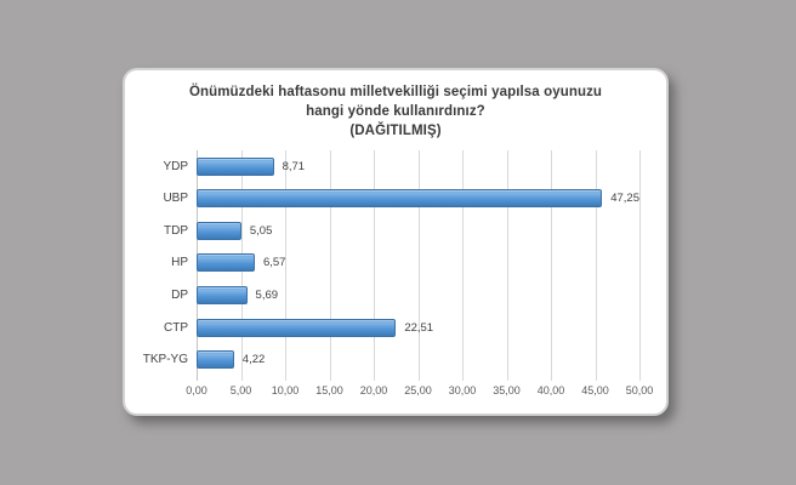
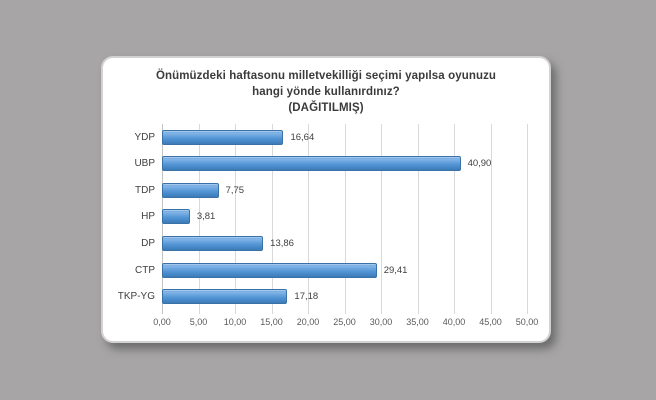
YDP: 8,71 -> 16,64
UBP: 47,25 -> 40,90
TDP: 5,05 -> 7,75
HP: 6,57 -> 3,81
DP: 5,69 -> 13,86
CTP: 22,51 -> 29,41
TKP-YG: 4,22 -> 17,18
